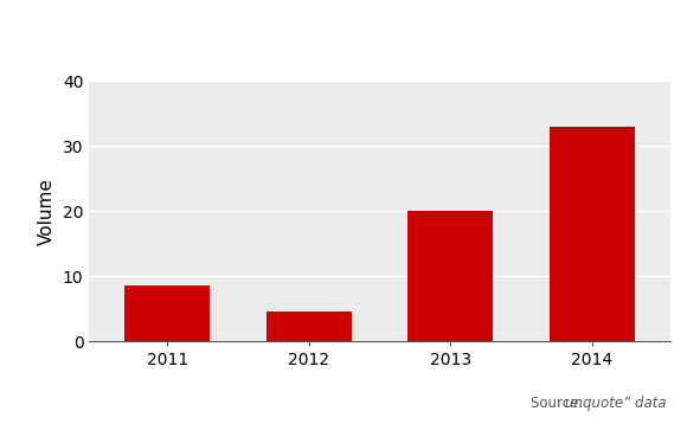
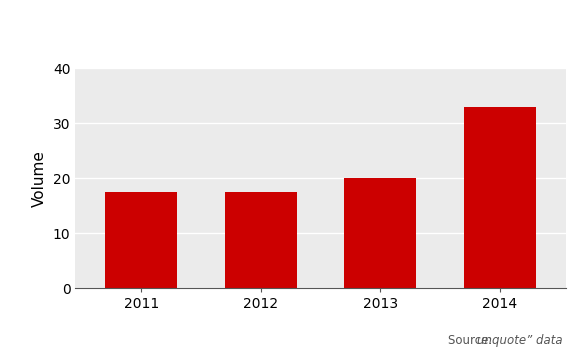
2011: 8.6 -> 17.5
2012: 4.6 -> 17.5
